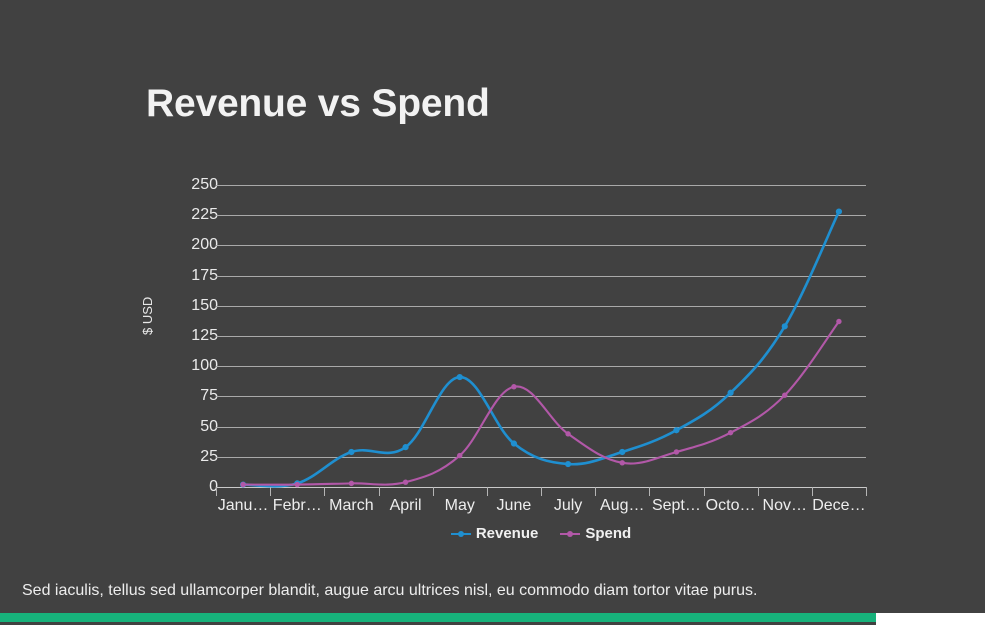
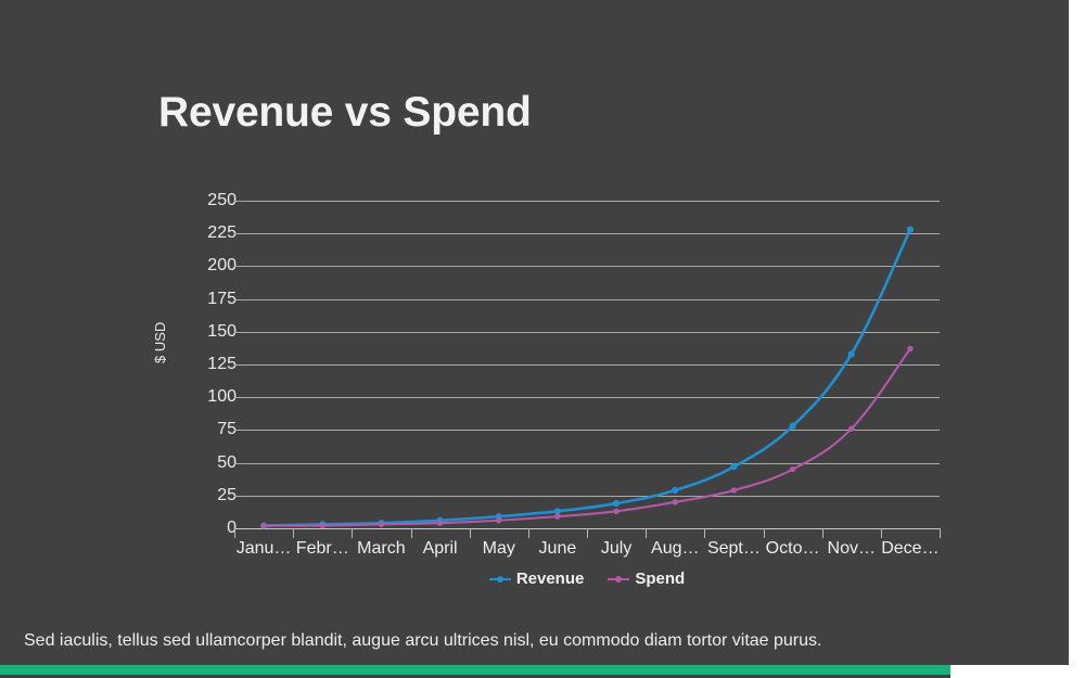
Revenue/March: 29 -> 4
Revenue/April: 33 -> 6
Revenue/May: 91 -> 9
Spend/May: 26 -> 6
Revenue/June: 36 -> 13
Spend/June: 83 -> 9
Spend/July: 44 -> 13
